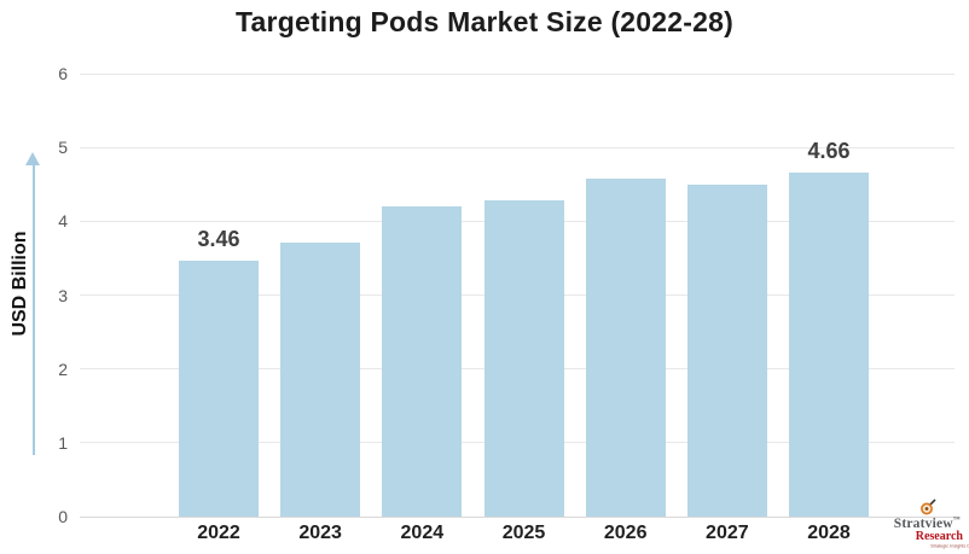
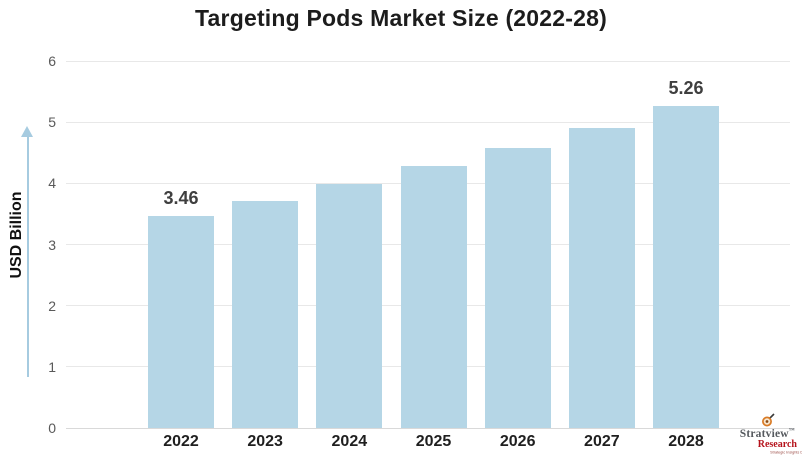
2024: 4.2 -> 4.0
2027: 4.5 -> 4.9
2028: 4.66 -> 5.26
